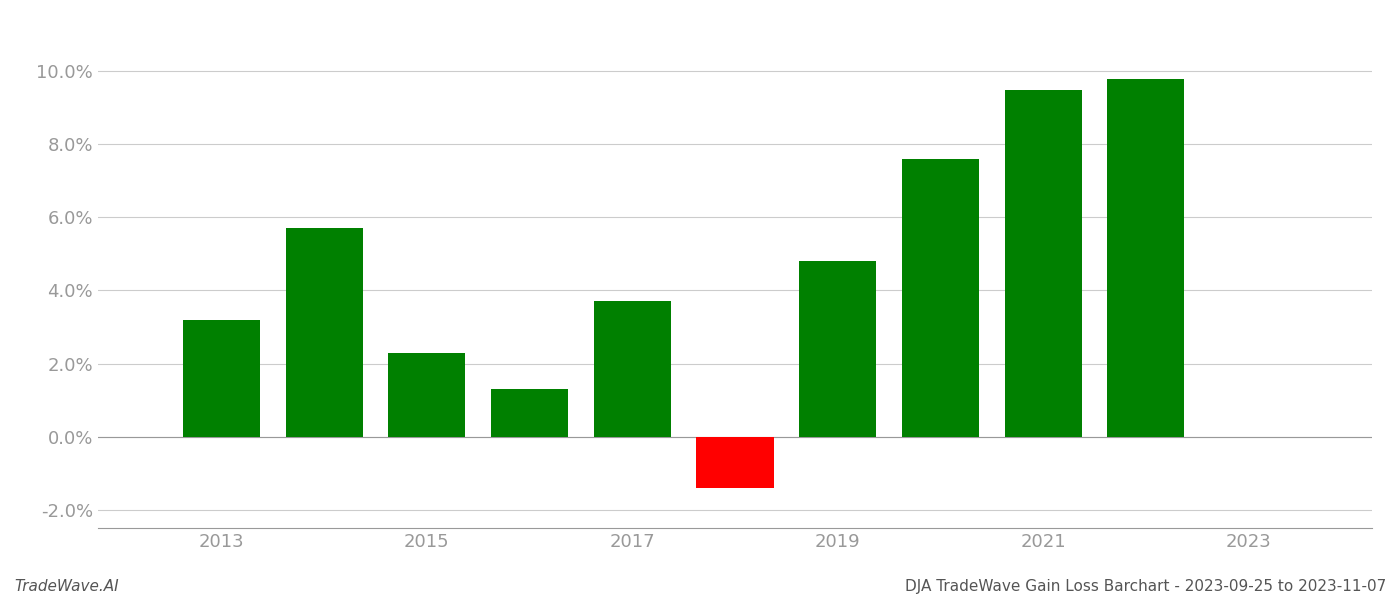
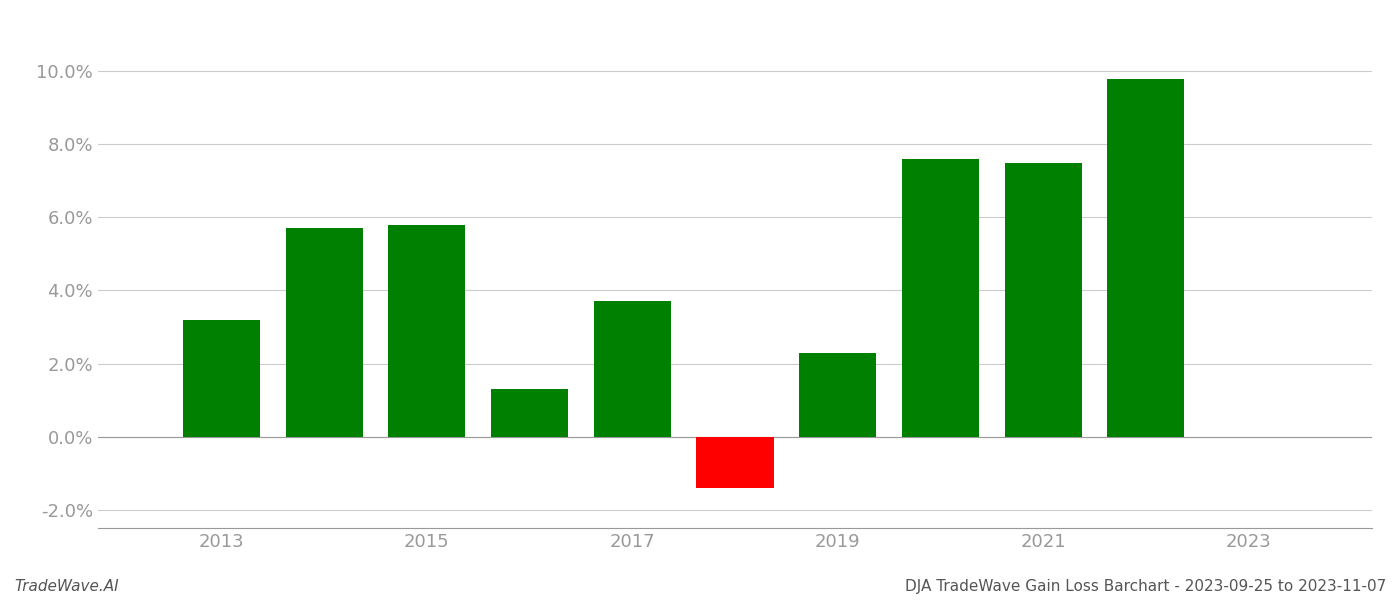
2015: 2.3% -> 5.8%
2019: 4.8% -> 2.3%
2021: 9.5% -> 7.5%
